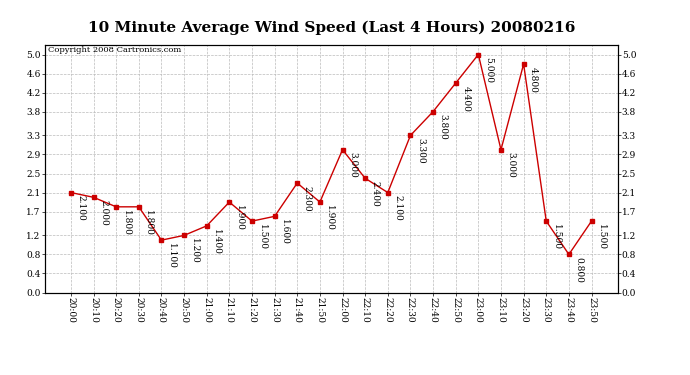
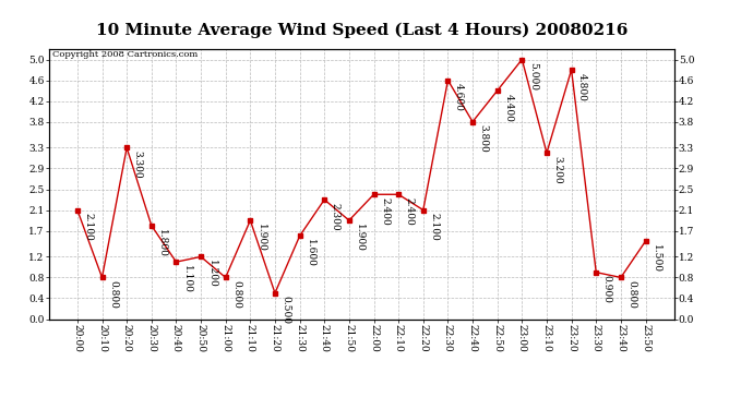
20:10: 2.000 -> 0.800
20:20: 1.800 -> 3.300
21:00: 1.400 -> 0.800
21:20: 1.500 -> 0.500
22:00: 3.000 -> 2.400
22:30: 3.300 -> 4.600
23:10: 3.000 -> 3.200
23:30: 1.500 -> 0.900
